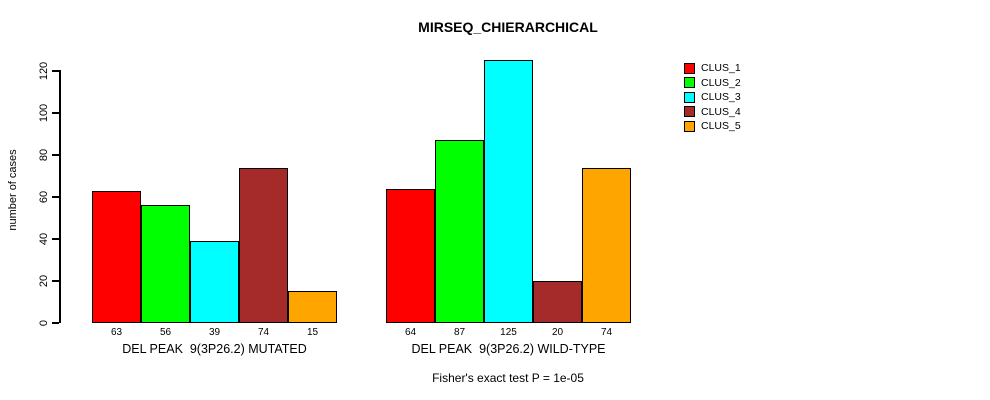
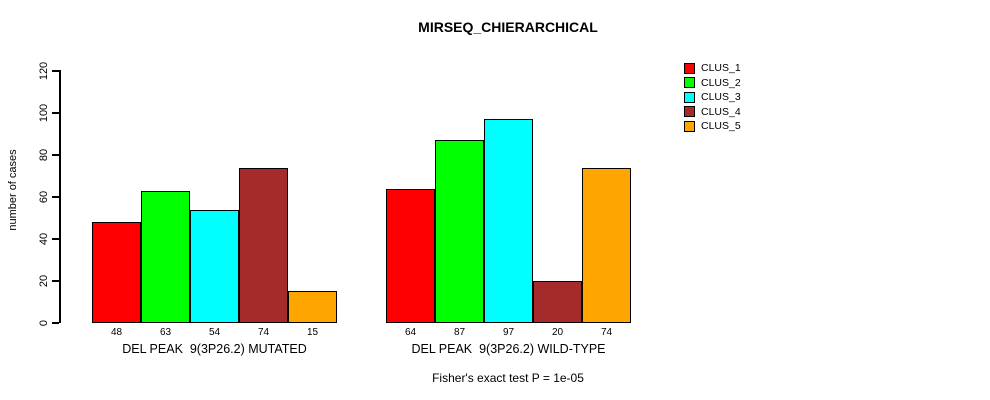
CLUS_1/DEL PEAK 9(3P26.2) MUTATED: 63 -> 48
CLUS_2/DEL PEAK 9(3P26.2) MUTATED: 56 -> 63
CLUS_3/DEL PEAK 9(3P26.2) MUTATED: 39 -> 54
CLUS_3/DEL PEAK 9(3P26.2) WILD-TYPE: 125 -> 97
